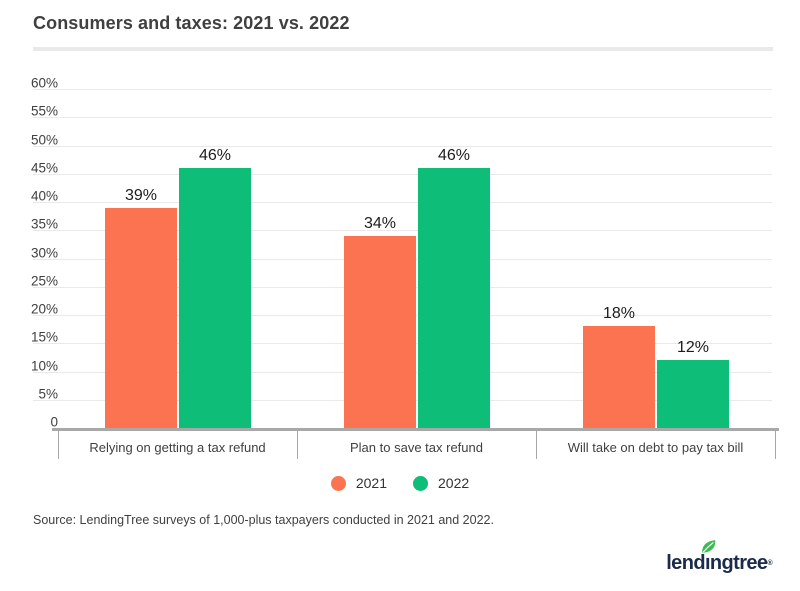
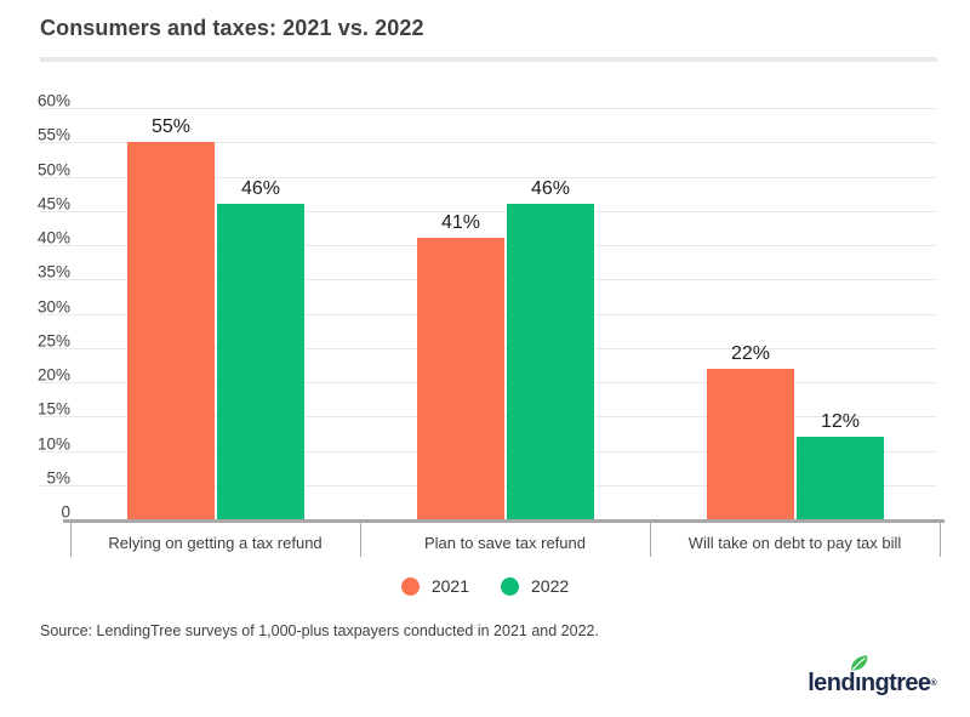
2021/Relying on getting a tax refund: 39% -> 55%
2021/Plan to save tax refund: 34% -> 41%
2021/Will take on debt to pay tax bill: 18% -> 22%
